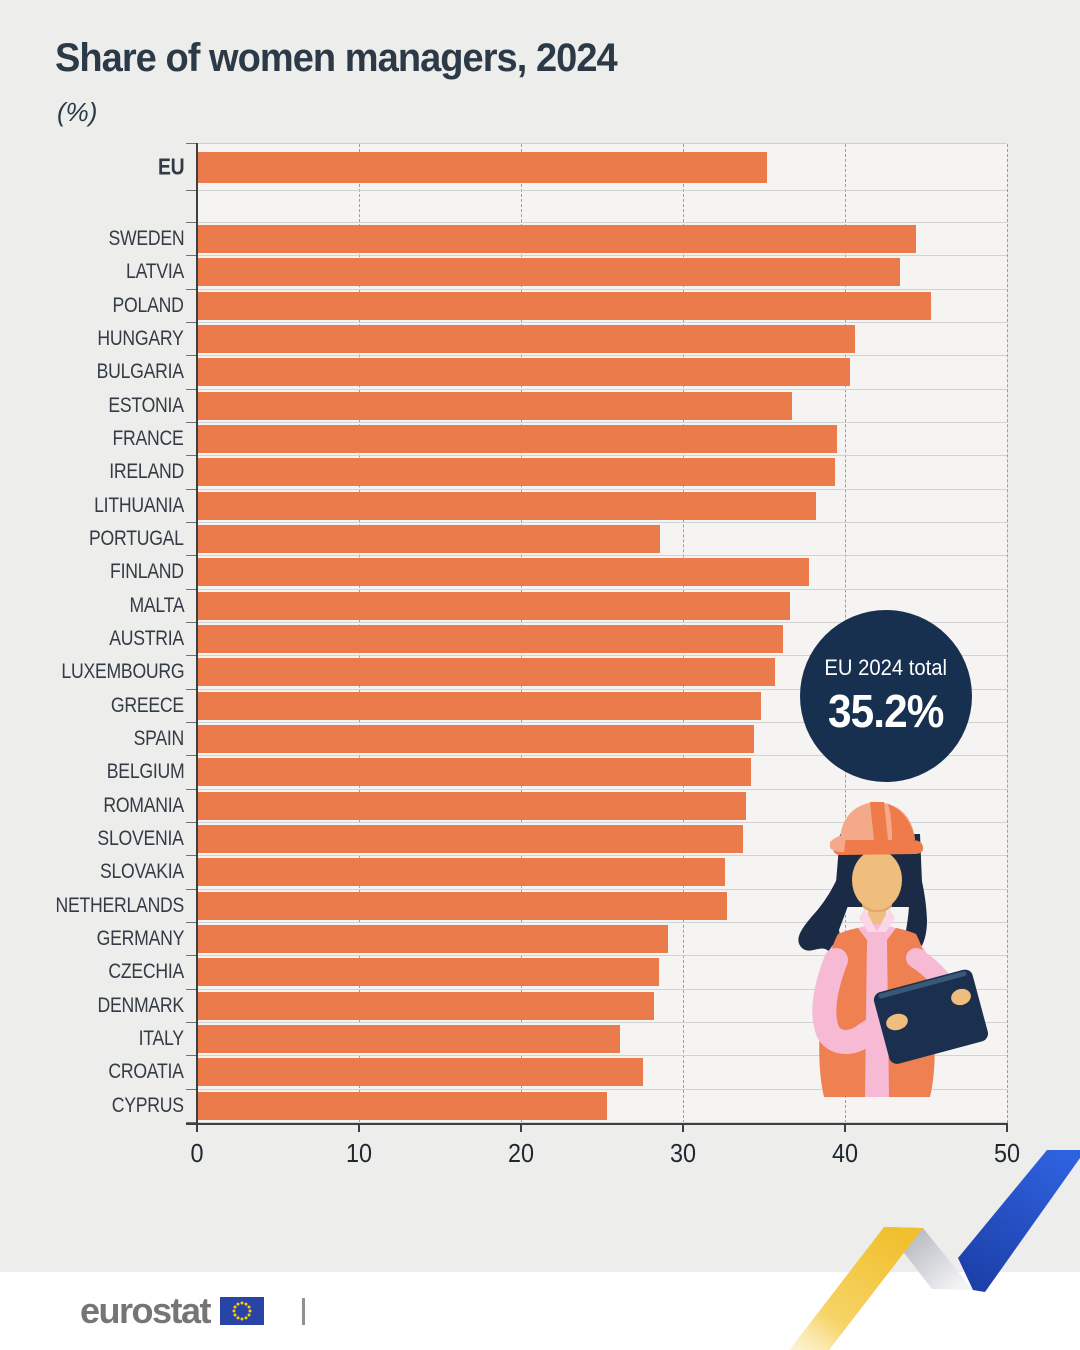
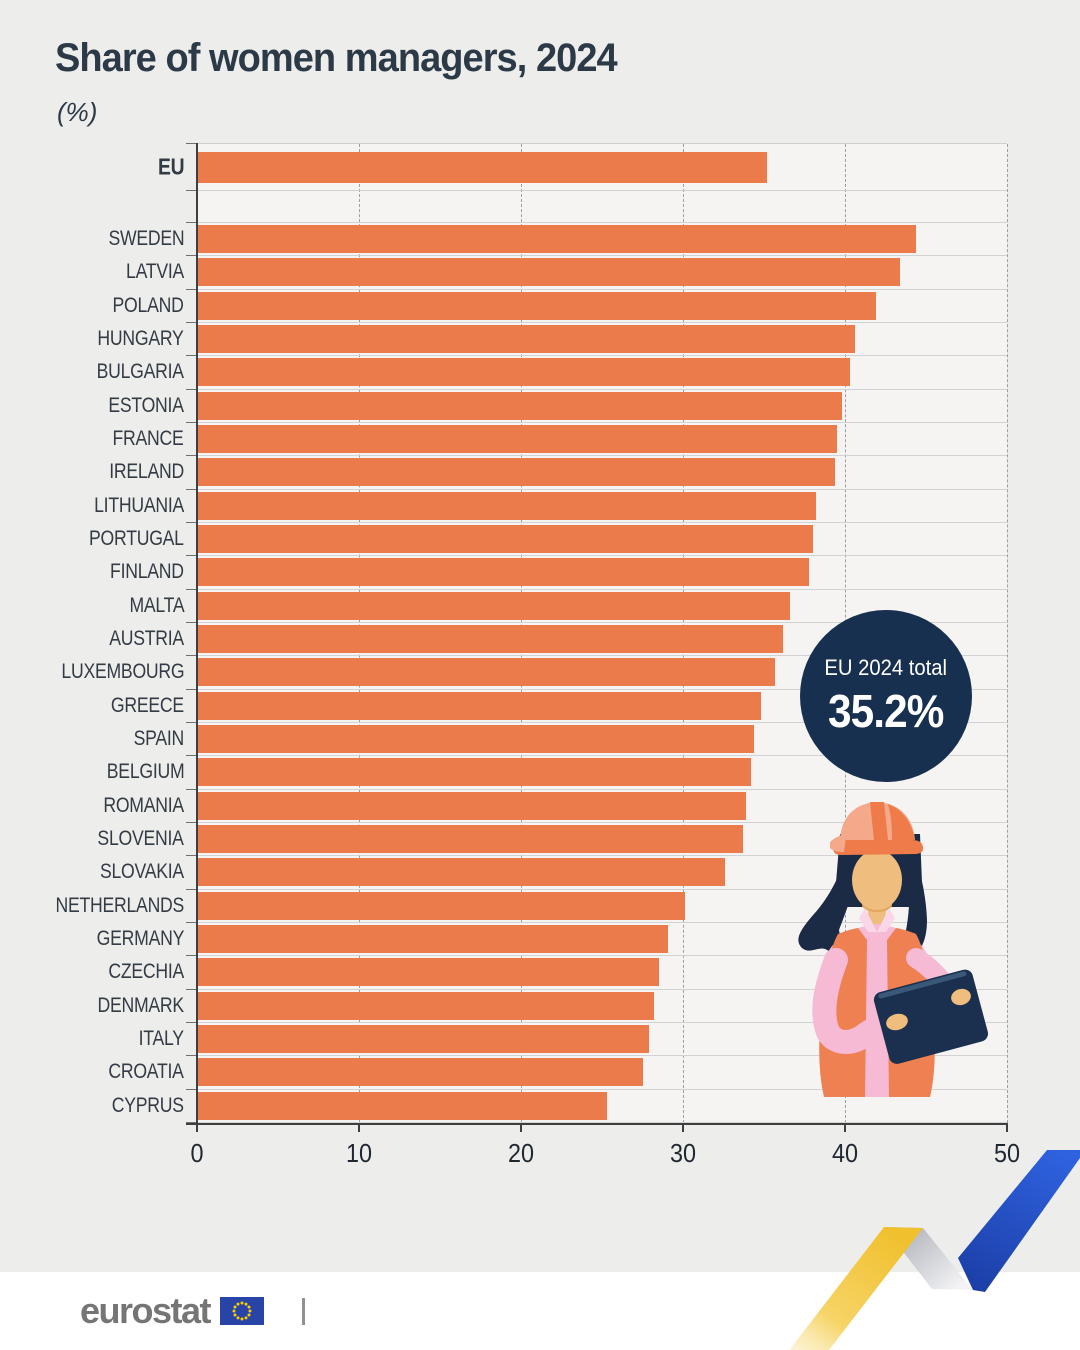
POLAND: 45.3 -> 41.9
ESTONIA: 36.7 -> 39.8
PORTUGAL: 28.6 -> 38.0
NETHERLANDS: 32.7 -> 30.1
ITALY: 26.1 -> 27.9
